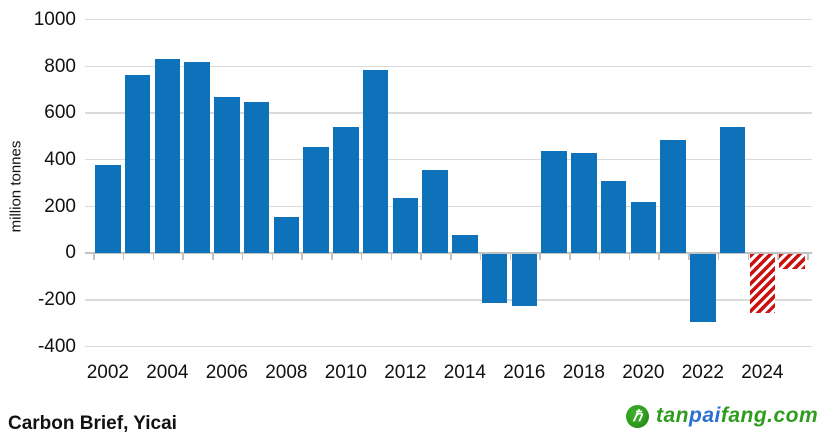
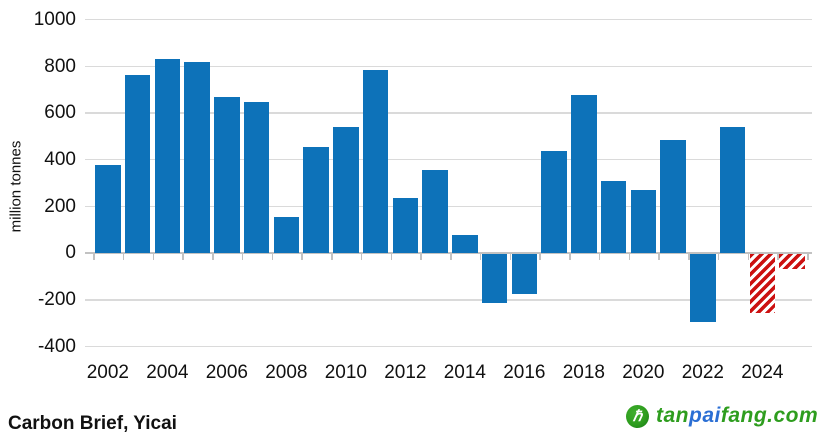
2016: -220 -> -170
2018: 430 -> 680
2020: 220 -> 270
